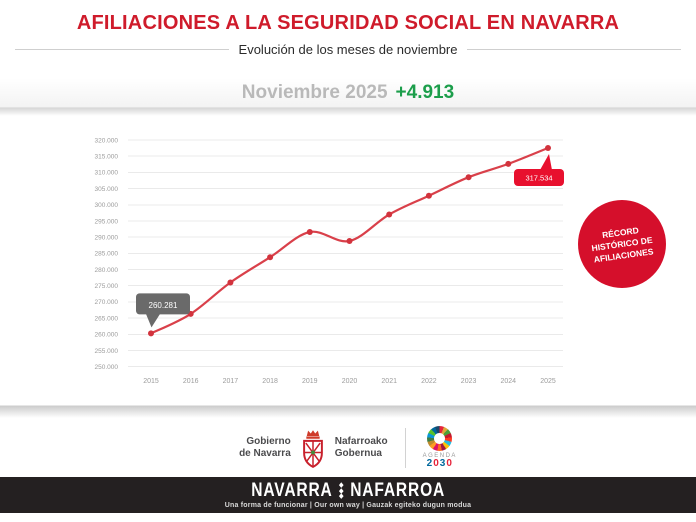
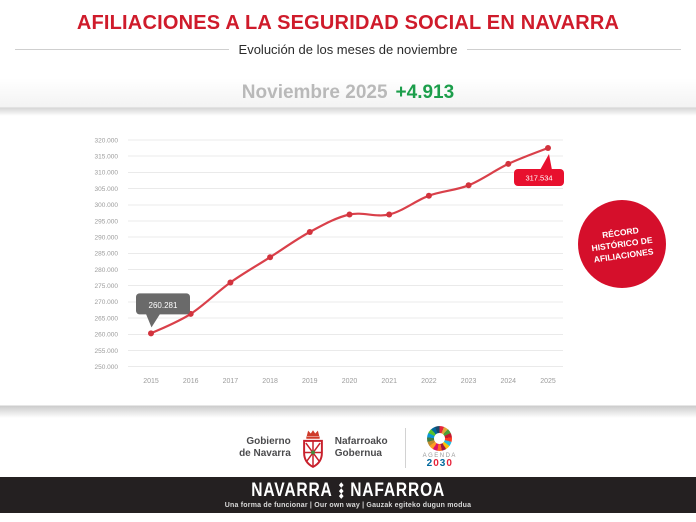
2020: 289000 -> 297000
2023: 308000 -> 306000
